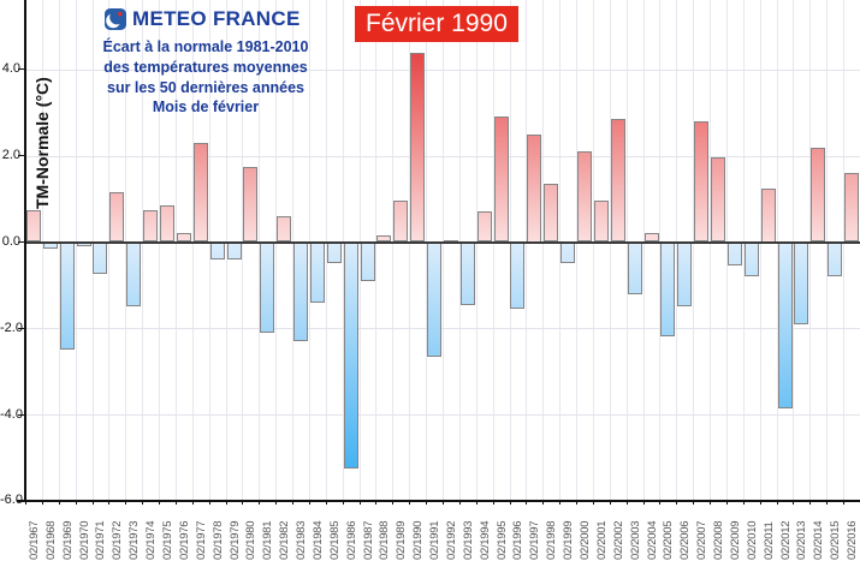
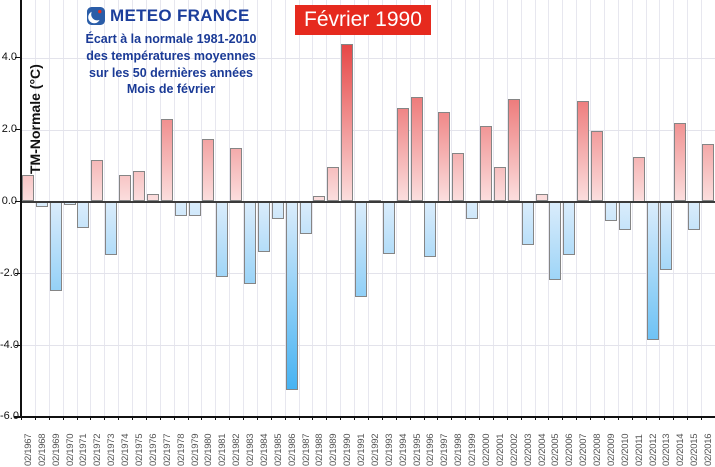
02/1982: 0.6 -> 1.5
02/1994: 0.7 -> 2.6
